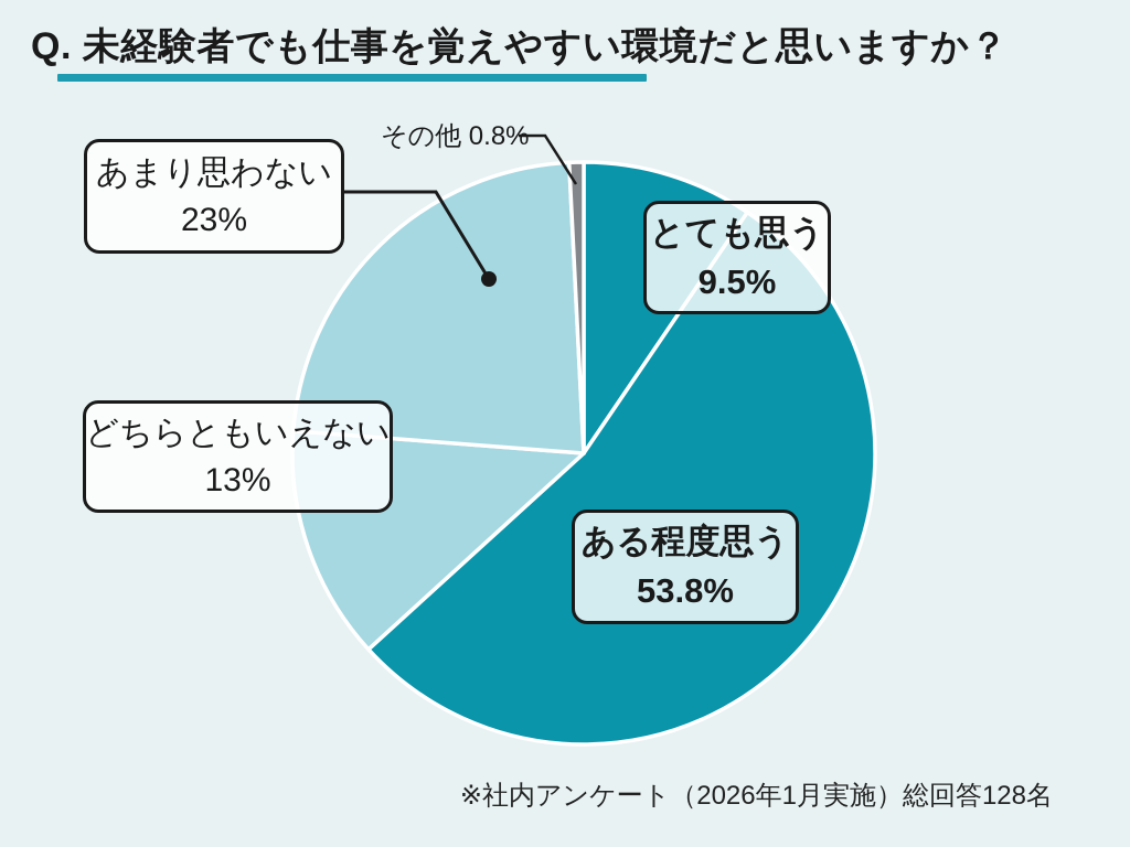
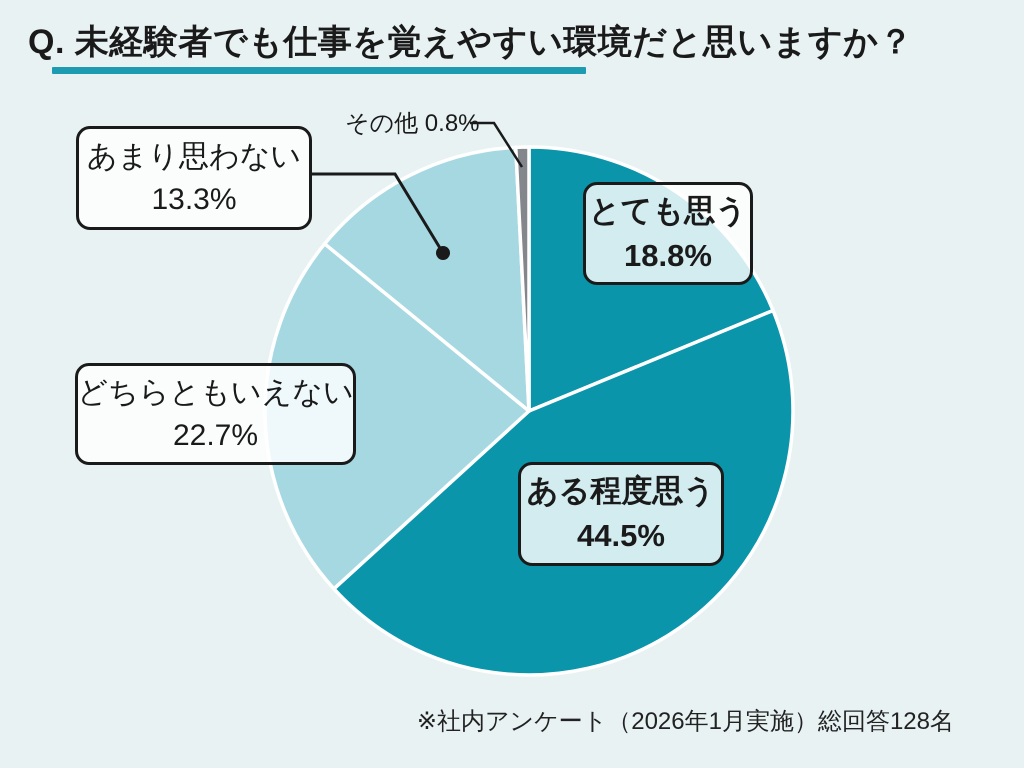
とても思う: 9.5% -> 18.8%
ある程度思う: 53.8% -> 44.5%
どちらともいえない: 13% -> 22.7%
あまり思わない: 23% -> 13.3%
